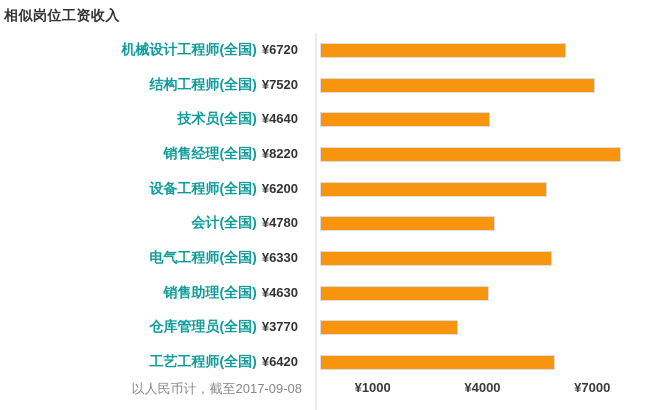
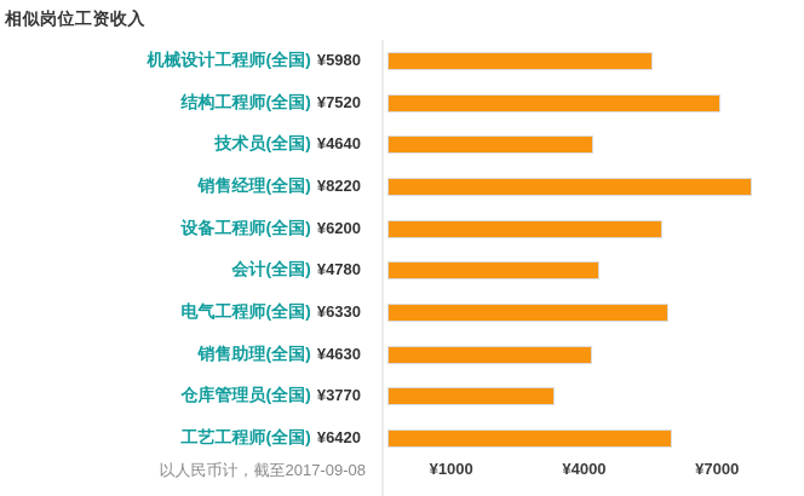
机械设计工程师(全国): ¥6720 -> ¥5980
